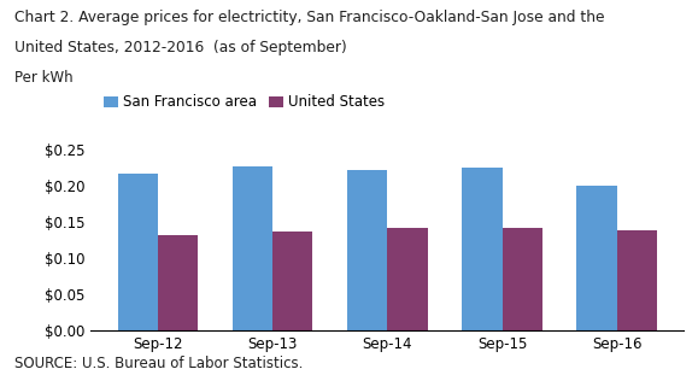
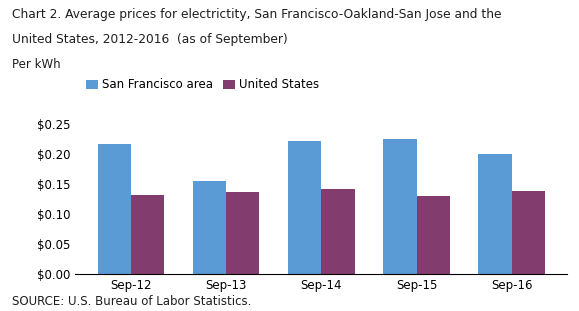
San Francisco area/Sep-13: $0.228 -> $0.156
United States/Sep-15: $0.141 -> $0.130
